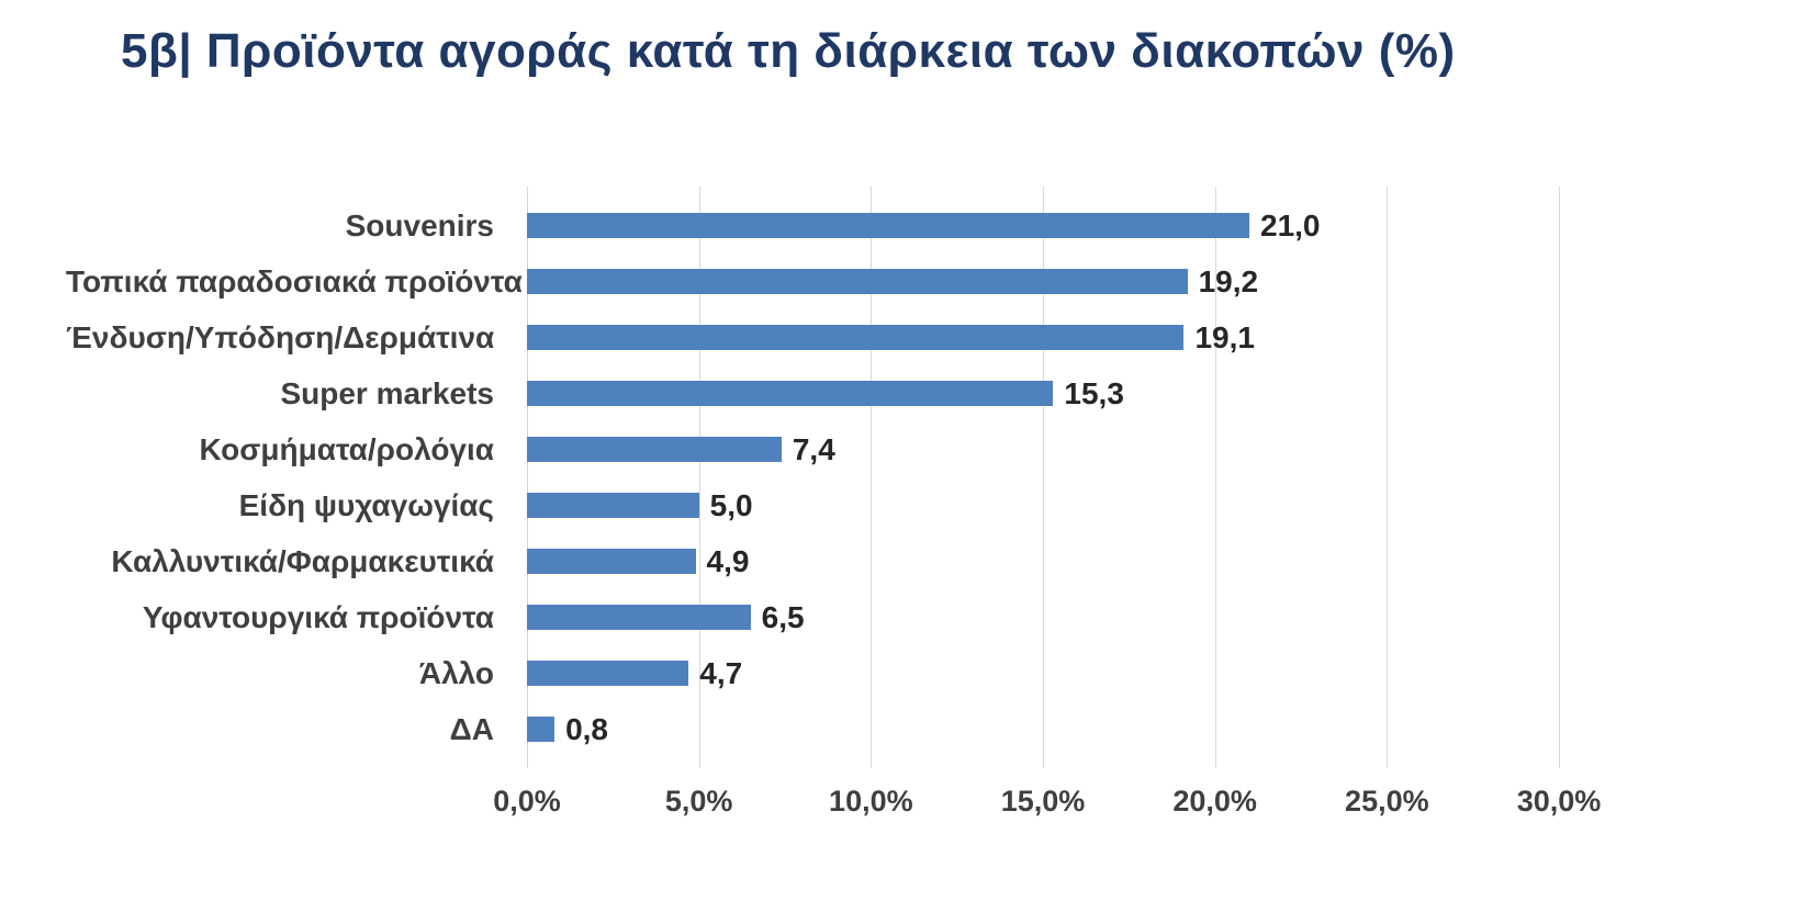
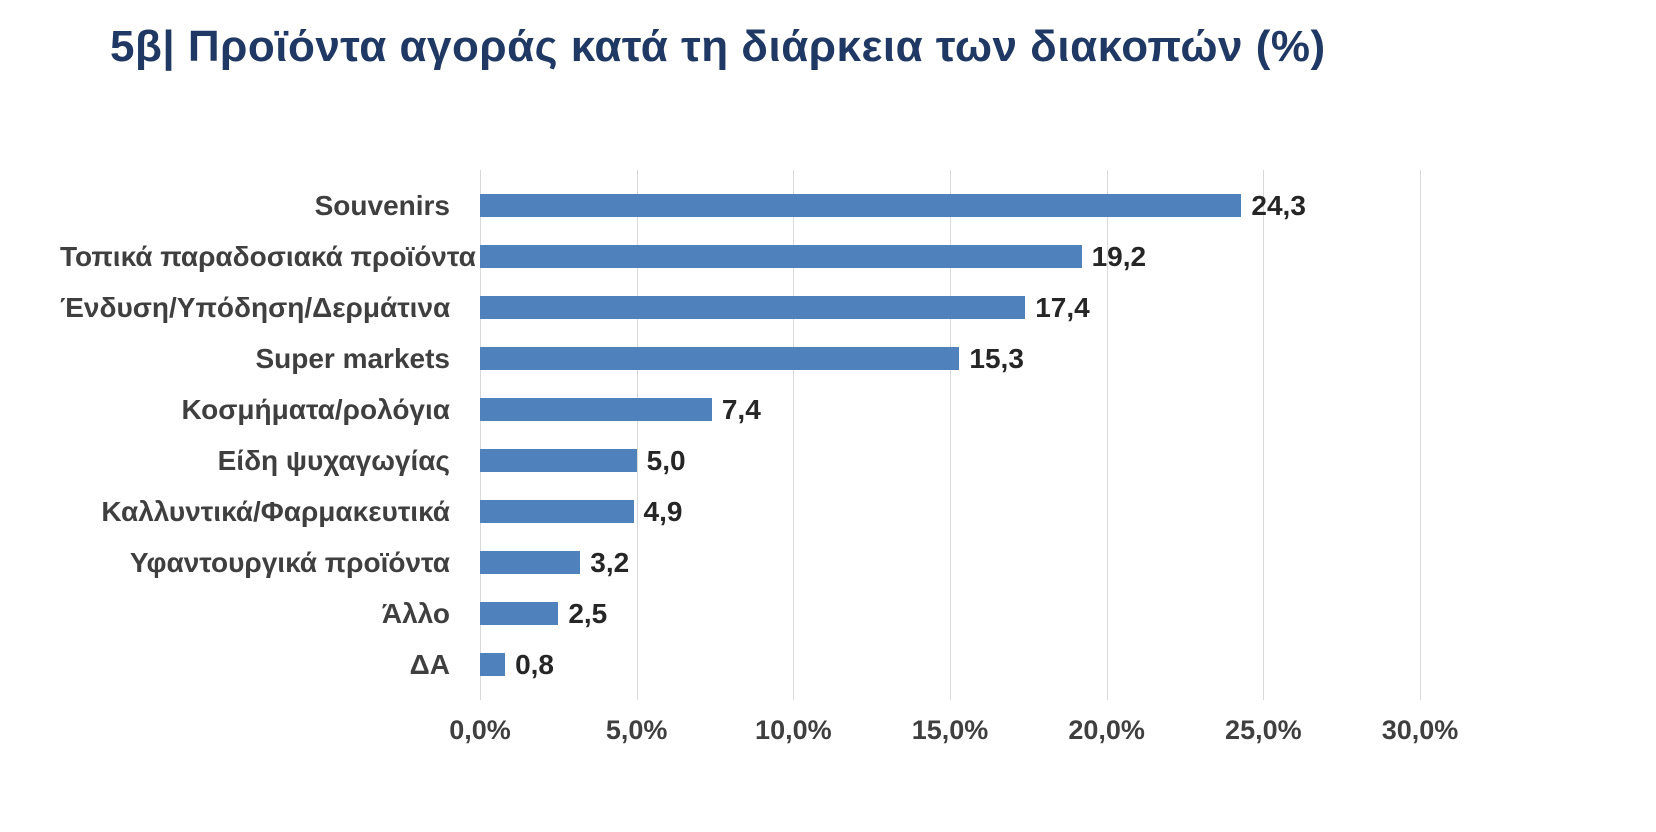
Souvenirs: 21,0 -> 24,3
Ένδυση/Υπόδηση/Δερμάτινα: 19,1 -> 17,4
Υφαντουργικά προϊόντα: 6,5 -> 3,2
Άλλο: 4,7 -> 2,5
